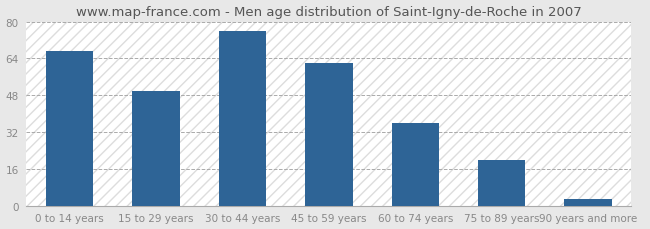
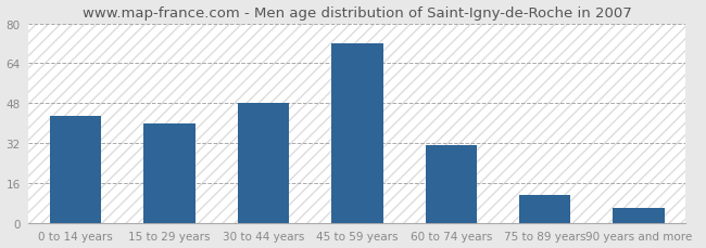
0 to 14 years: 67 -> 43
15 to 29 years: 50 -> 40
30 to 44 years: 76 -> 48
45 to 59 years: 62 -> 72
60 to 74 years: 36 -> 31
75 to 89 years: 20 -> 11
90 years and more: 3 -> 6
